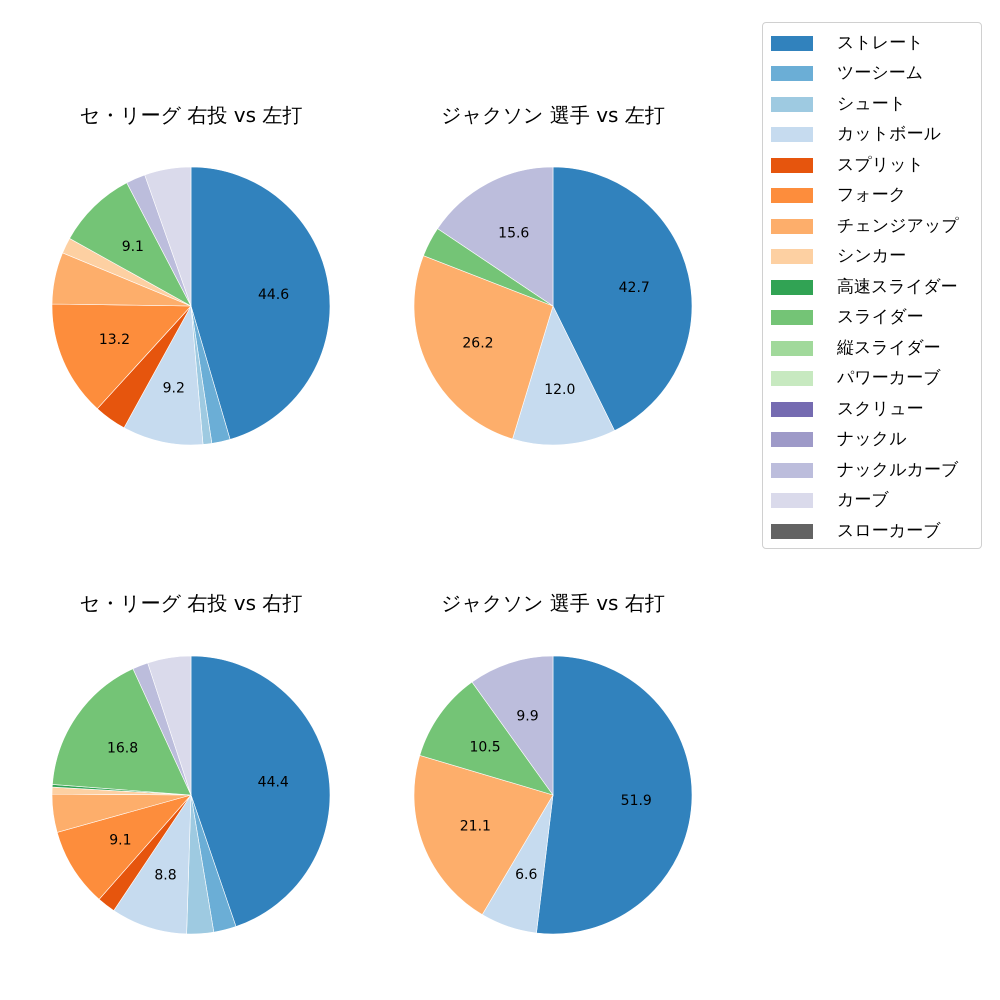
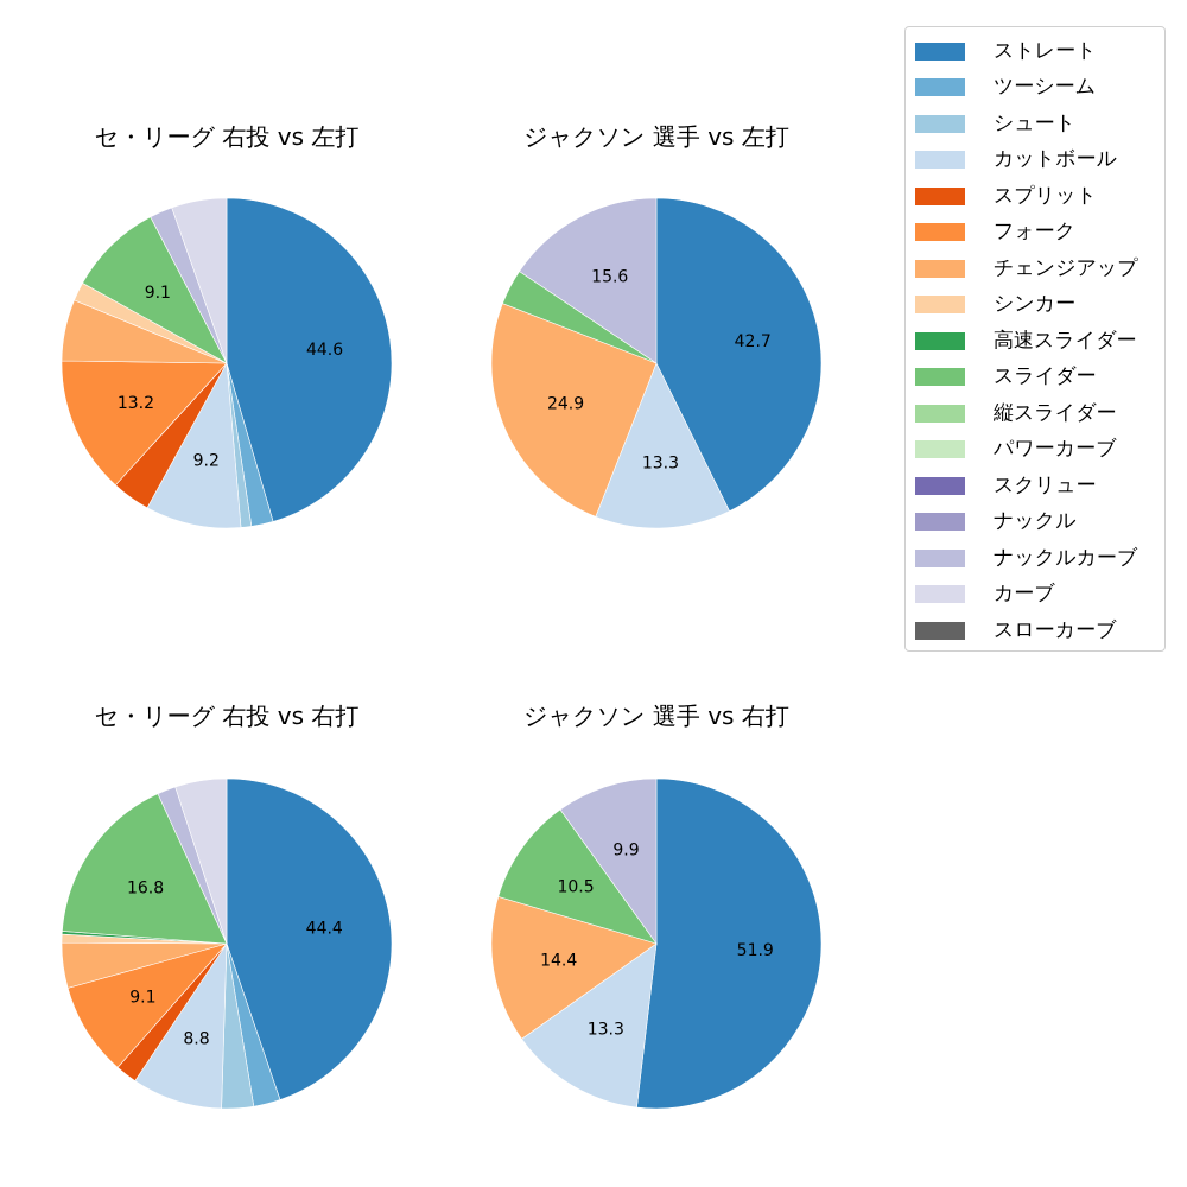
ジャクソン 選手 vs 左打/カットボール: 12.0 -> 13.3
ジャクソン 選手 vs 左打/チェンジアップ: 26.2 -> 24.9
ジャクソン 選手 vs 右打/カットボール: 6.6 -> 13.3
ジャクソン 選手 vs 右打/チェンジアップ: 21.1 -> 14.4
